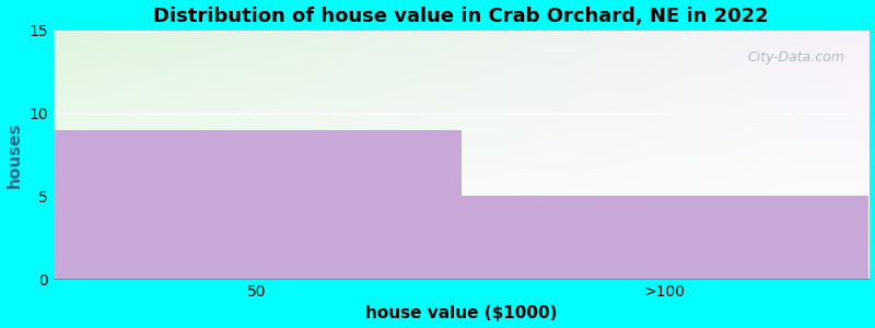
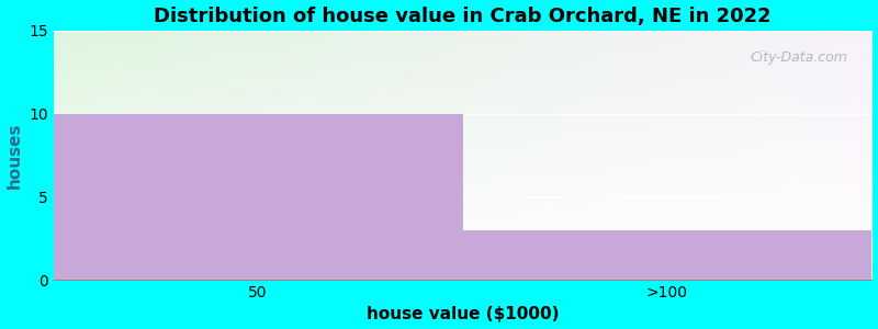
50: 9 -> 10
>100: 5 -> 3
